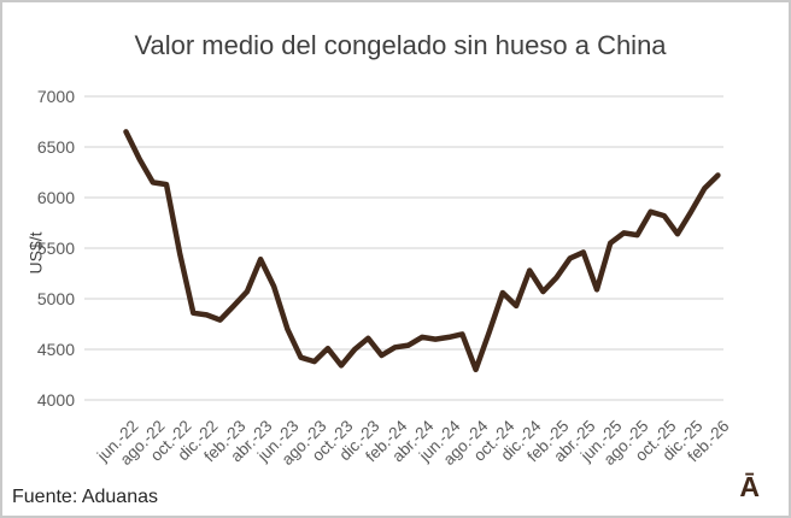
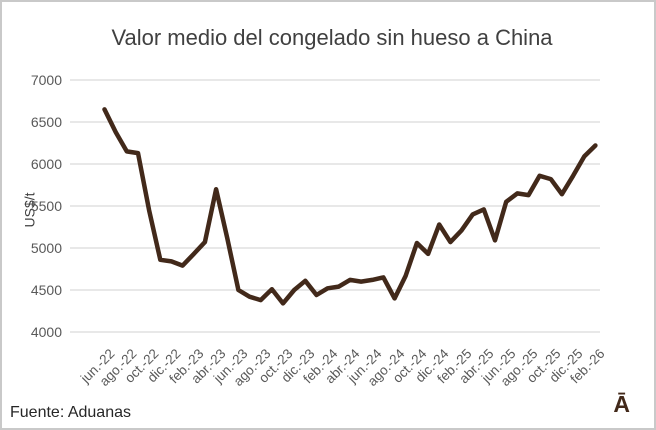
abr.-23: 5400 -> 5700
jun.-23: 4700 -> 4500
ago.-24: 4300 -> 4400
